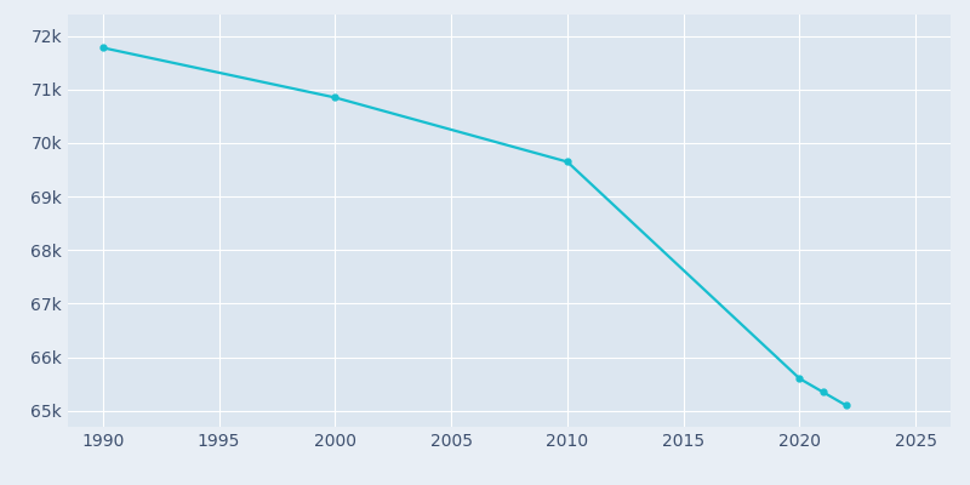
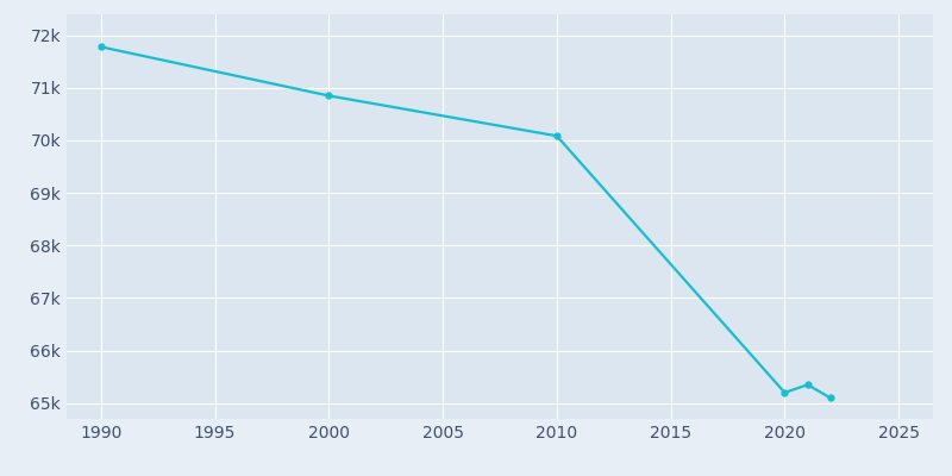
2010: 69.65k -> 70.08k
2020: 65.60k -> 65.20k
